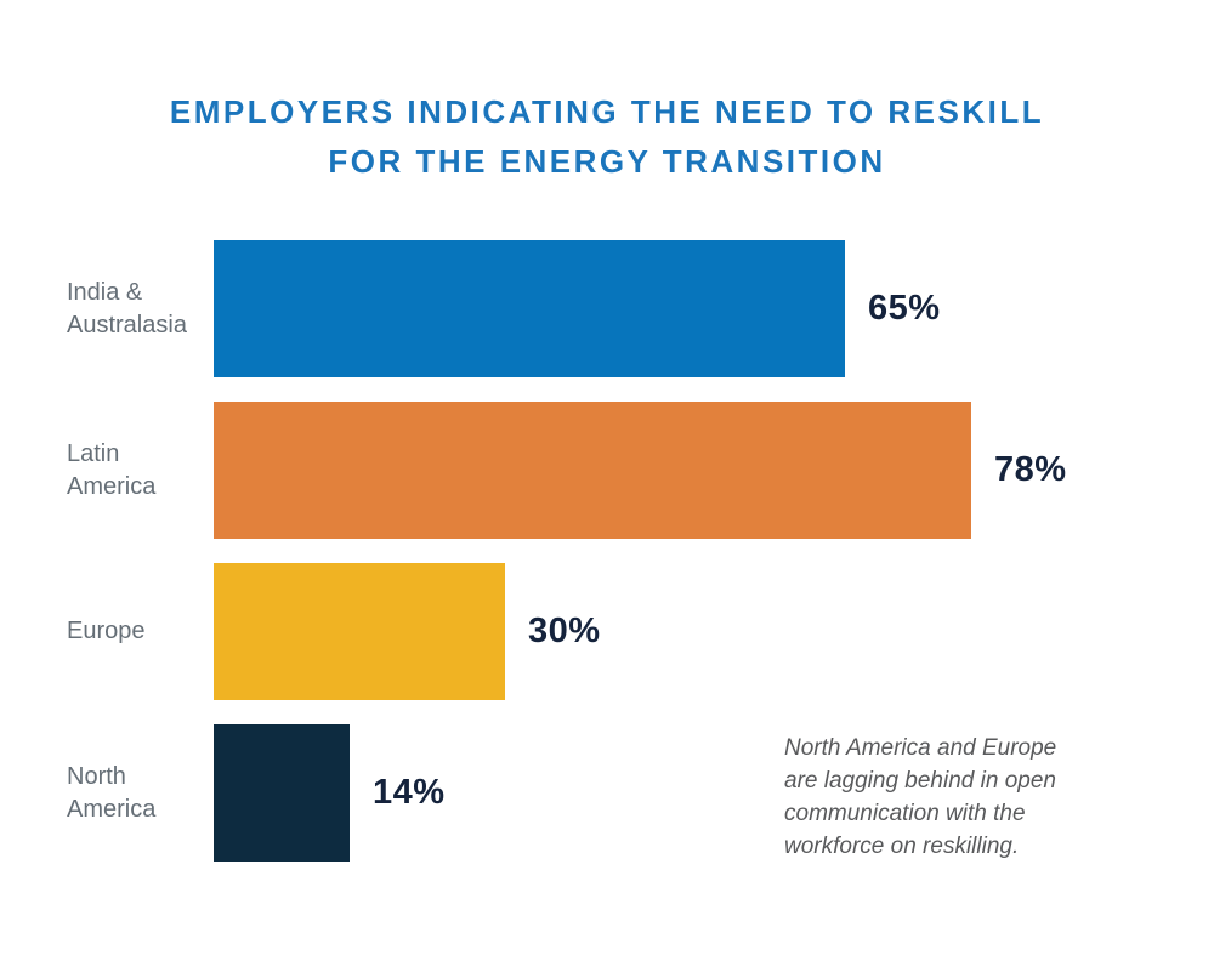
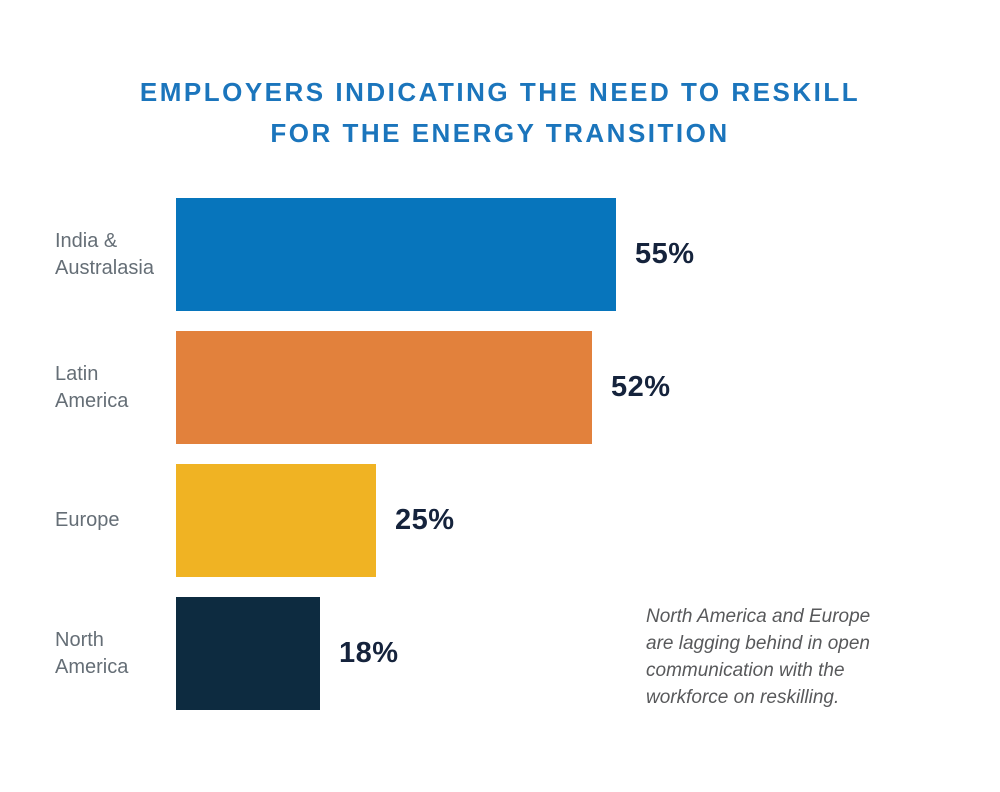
India & Australasia: 65% -> 55%
Latin America: 78% -> 52%
Europe: 30% -> 25%
North America: 14% -> 18%
